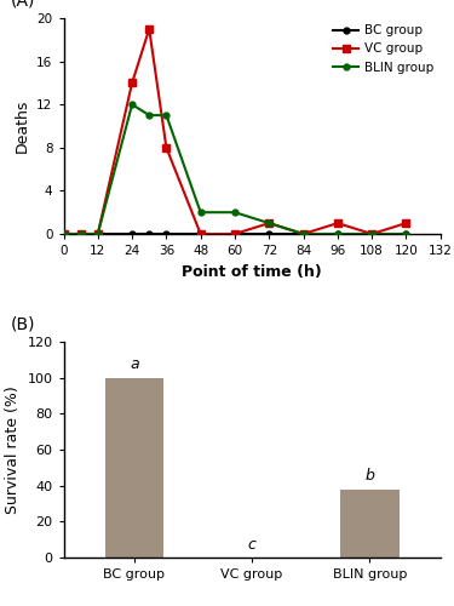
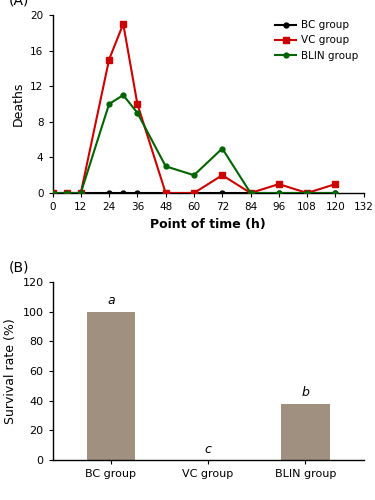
VC group/24: 14 -> 15
BLIN group/24: 12 -> 10
VC group/36: 8 -> 10
BLIN group/36: 11 -> 9
BLIN group/48: 2 -> 3
VC group/72: 1 -> 2
BLIN group/72: 1 -> 5
